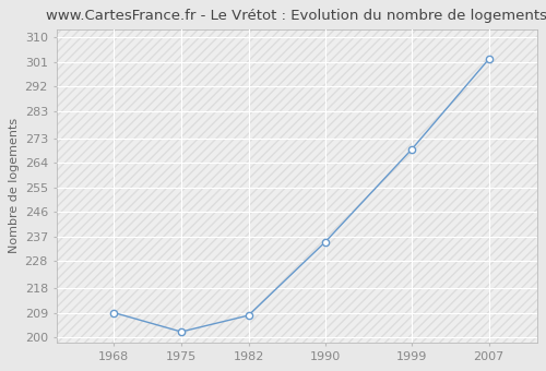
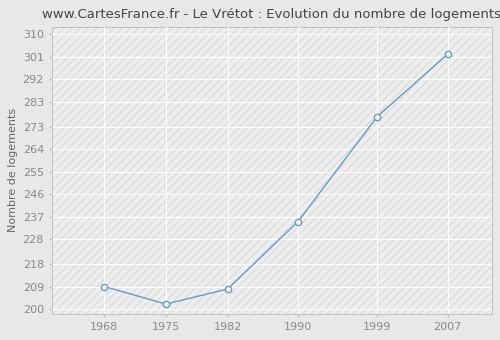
1999: 269 -> 277
